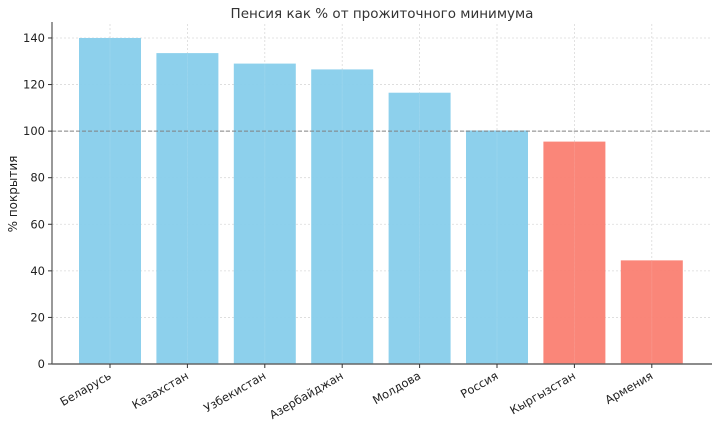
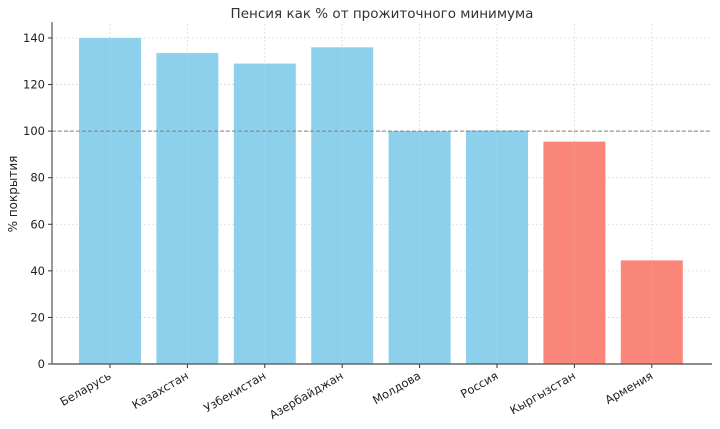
Азербайджан: 126 -> 136
Молдова: 116 -> 100
